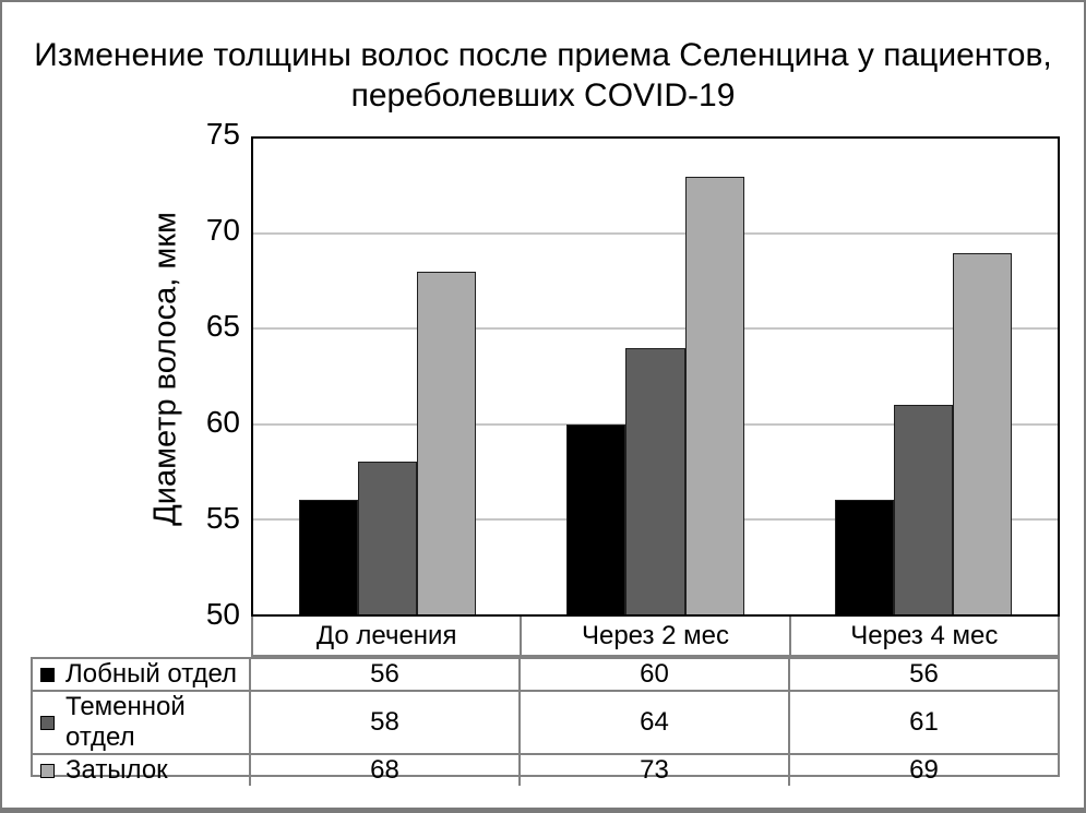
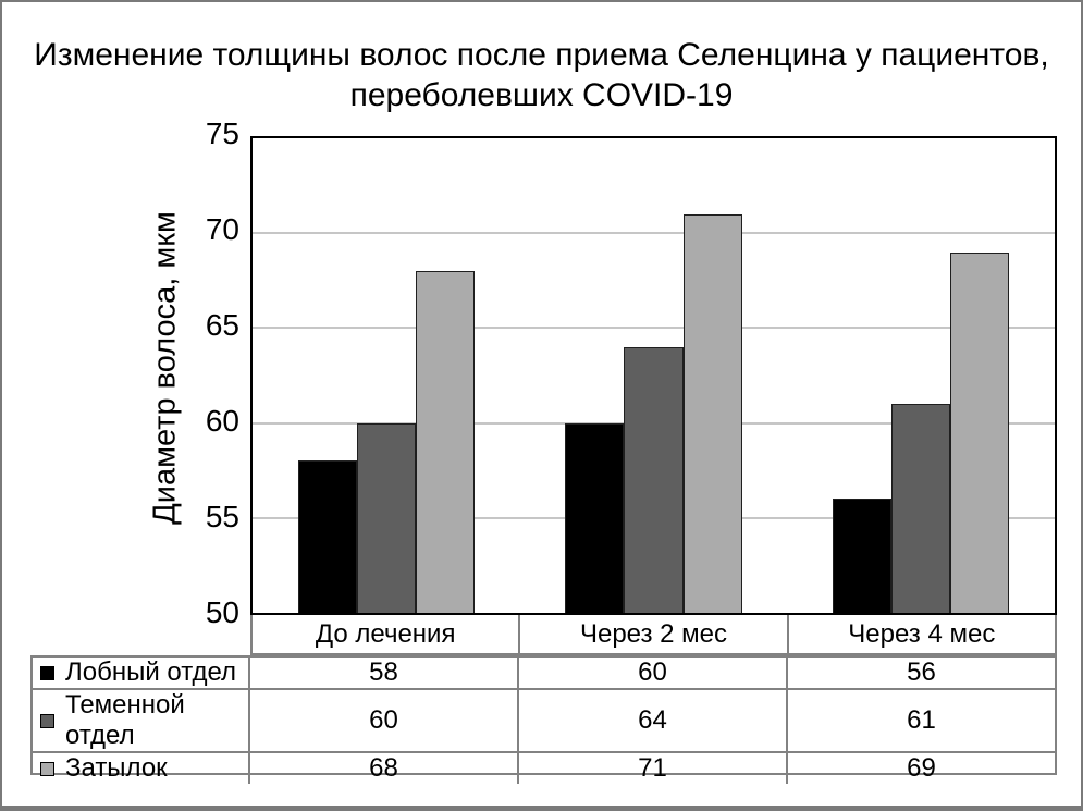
Лобный отдел/До лечения: 56 -> 58
Теменной отдел/До лечения: 58 -> 60
Затылок/Через 2 мес: 73 -> 71
